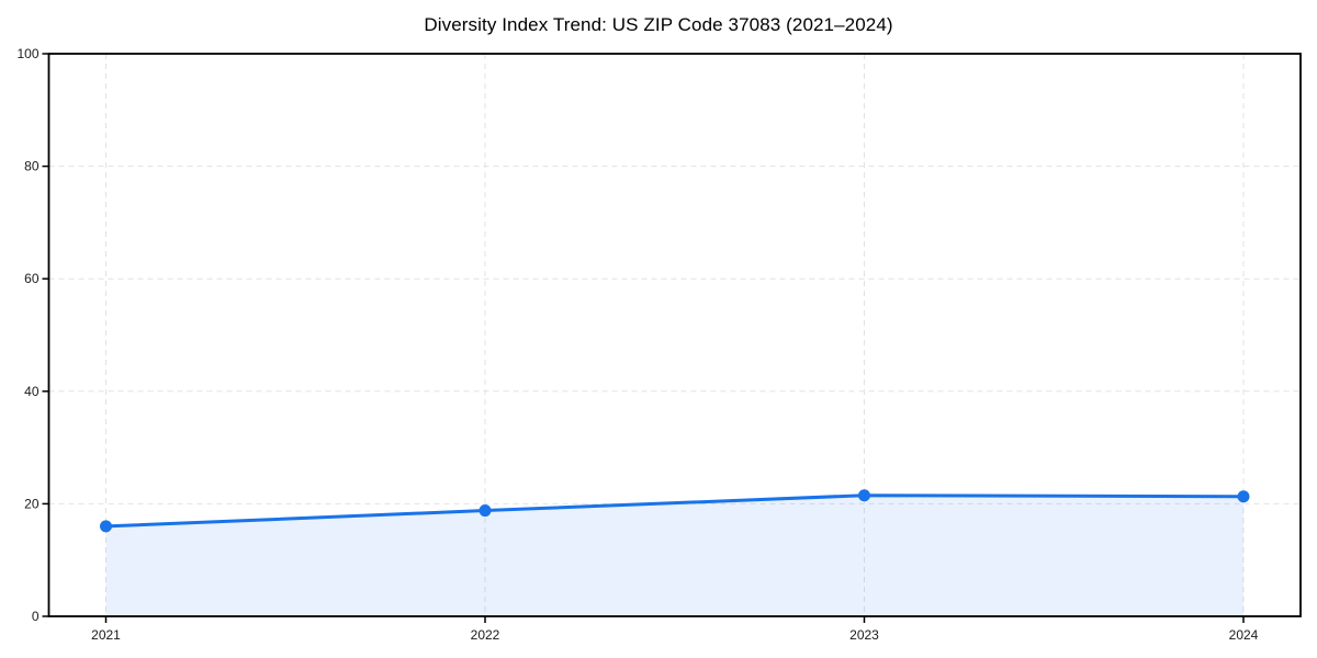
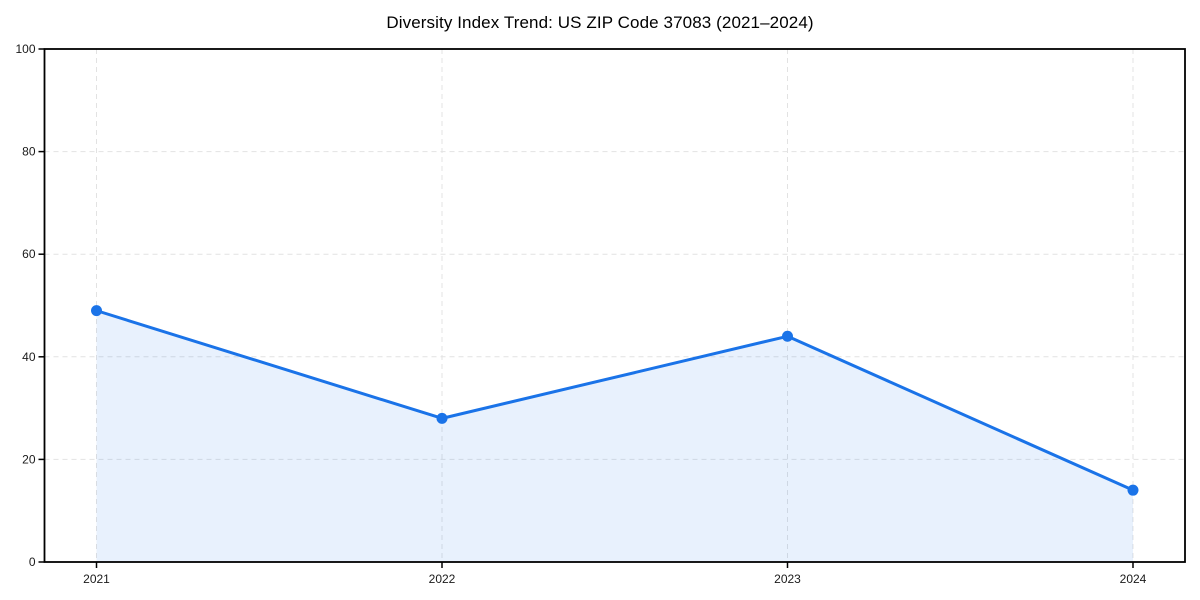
2021: 16 -> 49
2022: 19 -> 28
2023: 22 -> 44
2024: 21 -> 14
